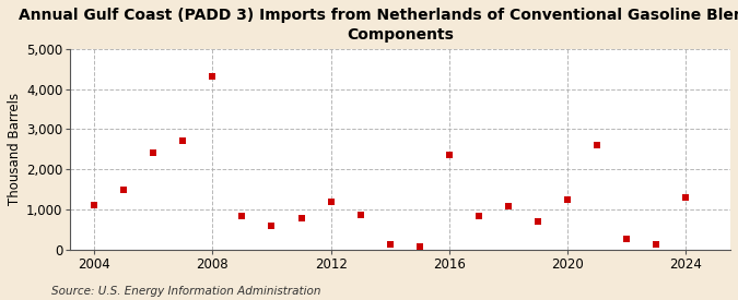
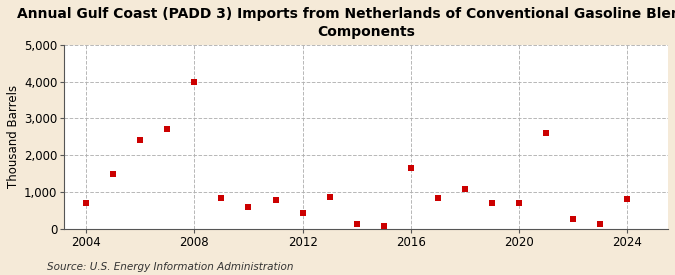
2004: 1,100 -> 700
2008: 4,300 -> 4,000
2012: 1,200 -> 420
2016: 2,350 -> 1,650
2020: 1,250 -> 700
2024: 1,300 -> 800
